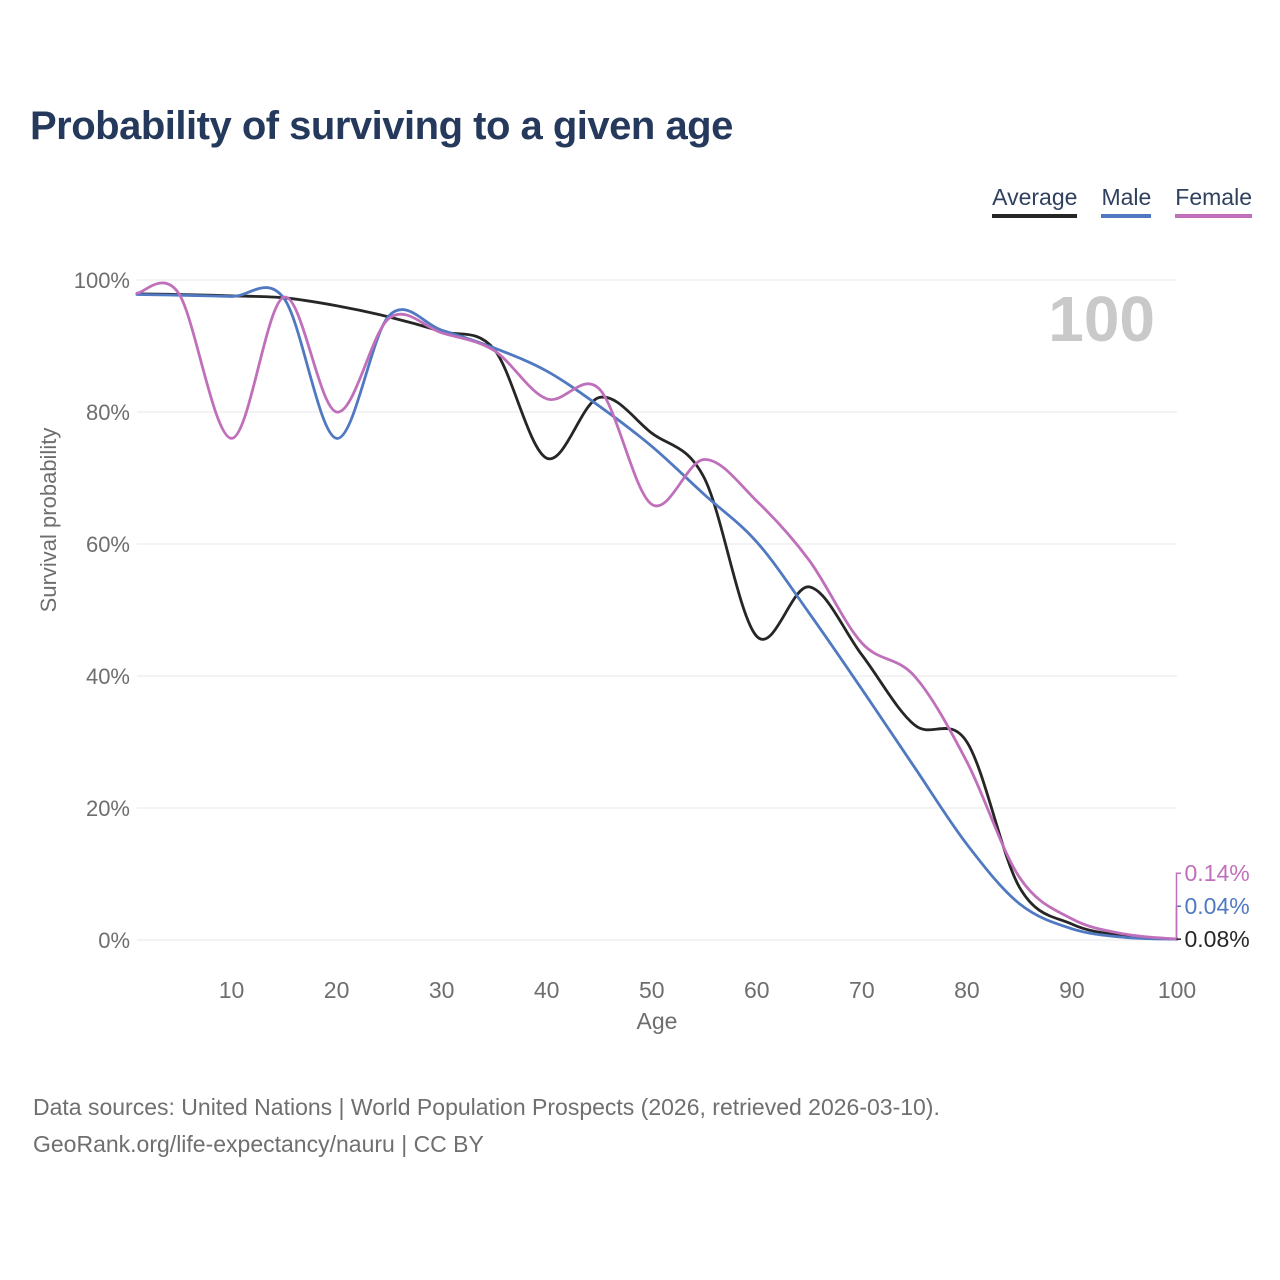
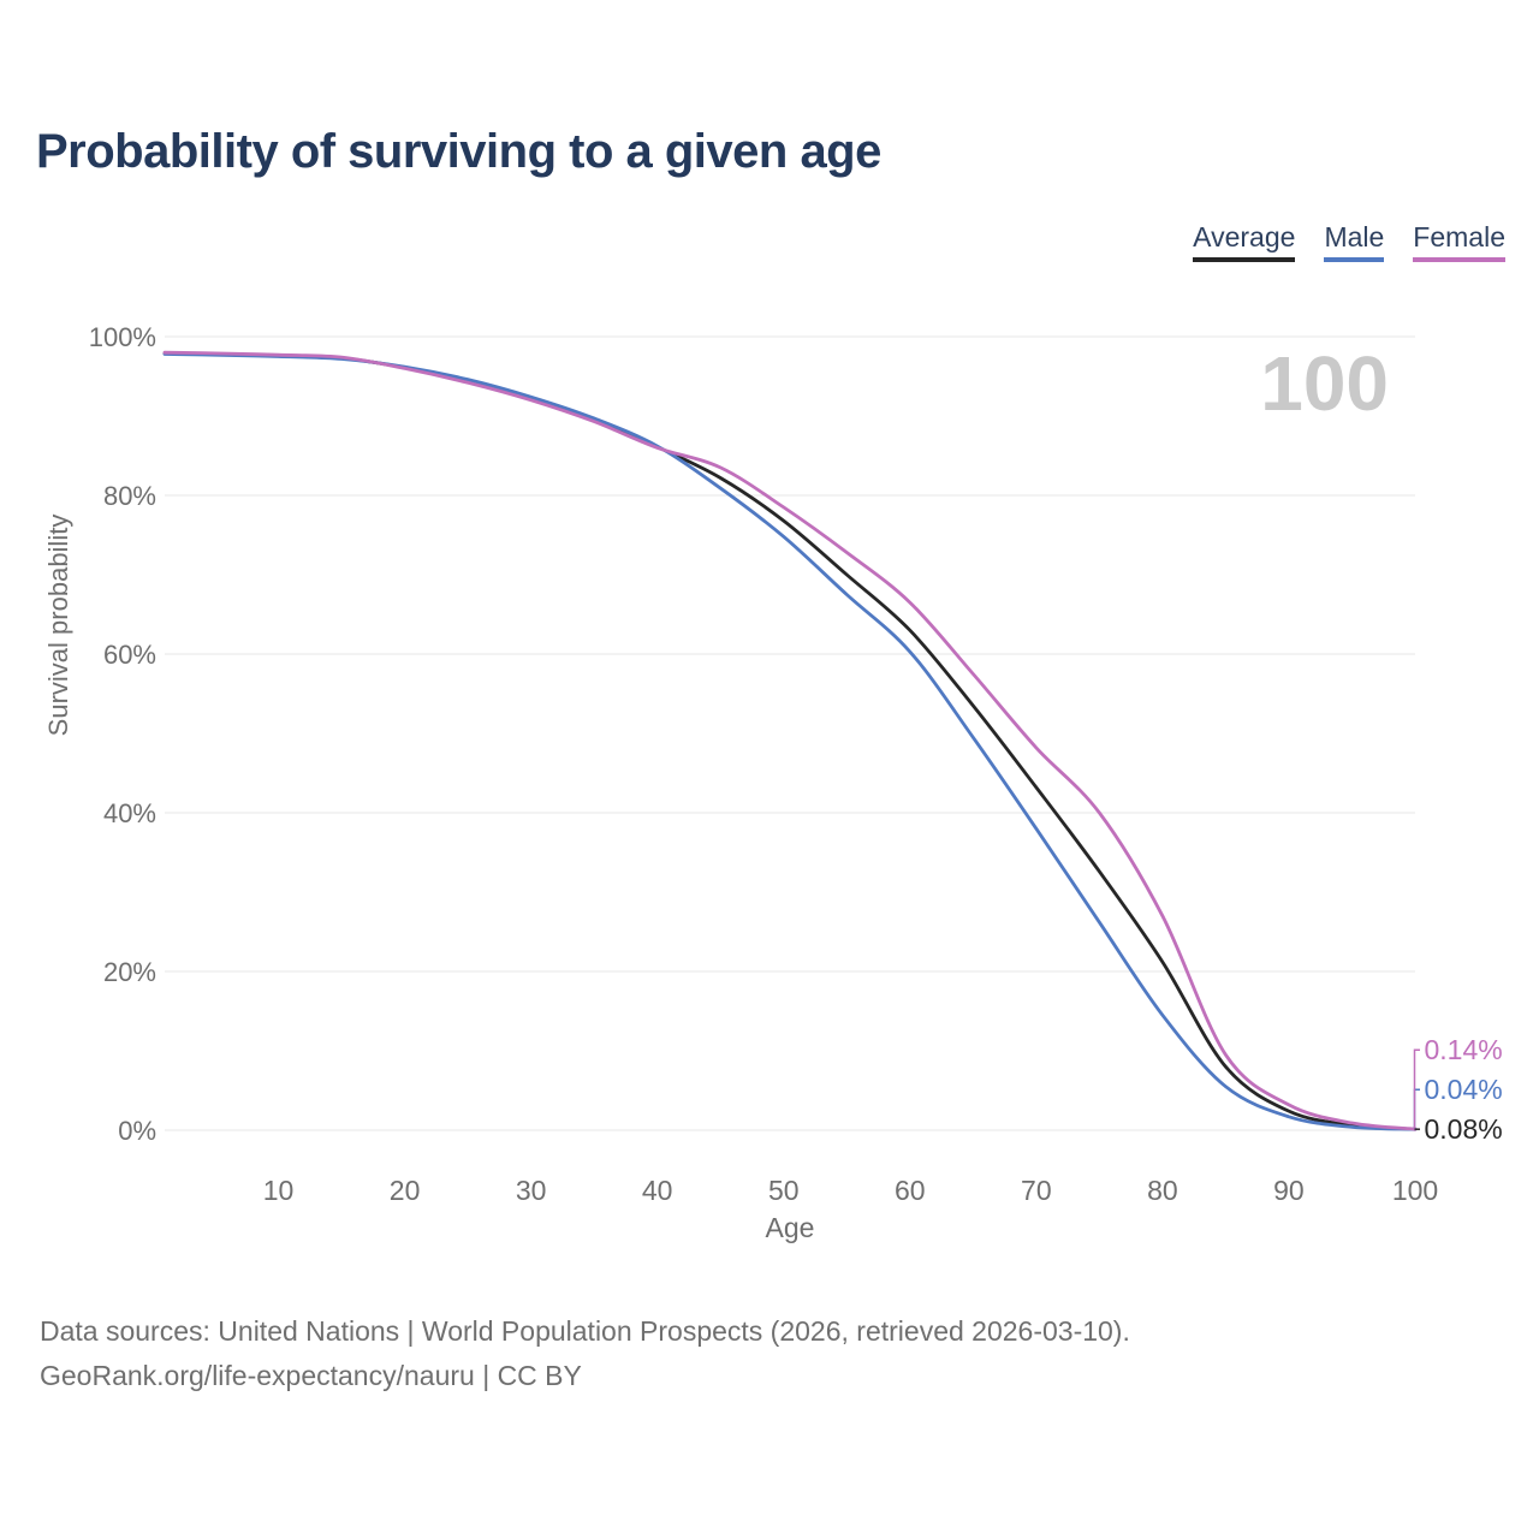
Female/10: 76% -> 98%
Male/20: 76% -> 96%
Female/20: 80% -> 96%
Average/40: 73% -> 86%
Female/40: 82% -> 86%
Female/50: 66% -> 78%
Average/60: 46% -> 63%
Female/70: 45% -> 48%
Average/80: 30% -> 21%
